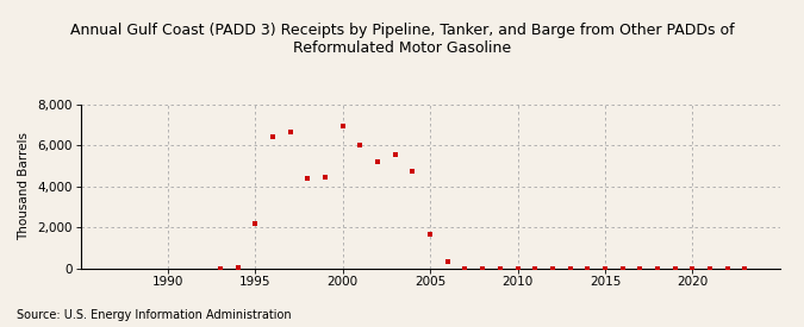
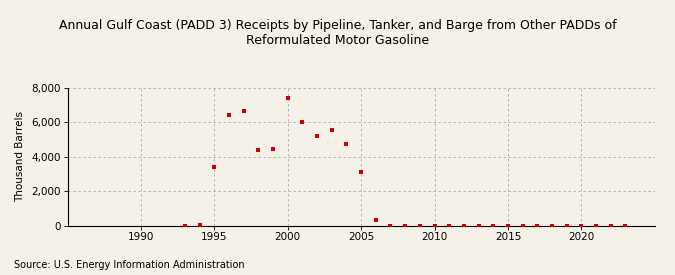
1995: 2,200 -> 3,400
2000: 7,000 -> 7,400
2005: 1,600 -> 3,100
